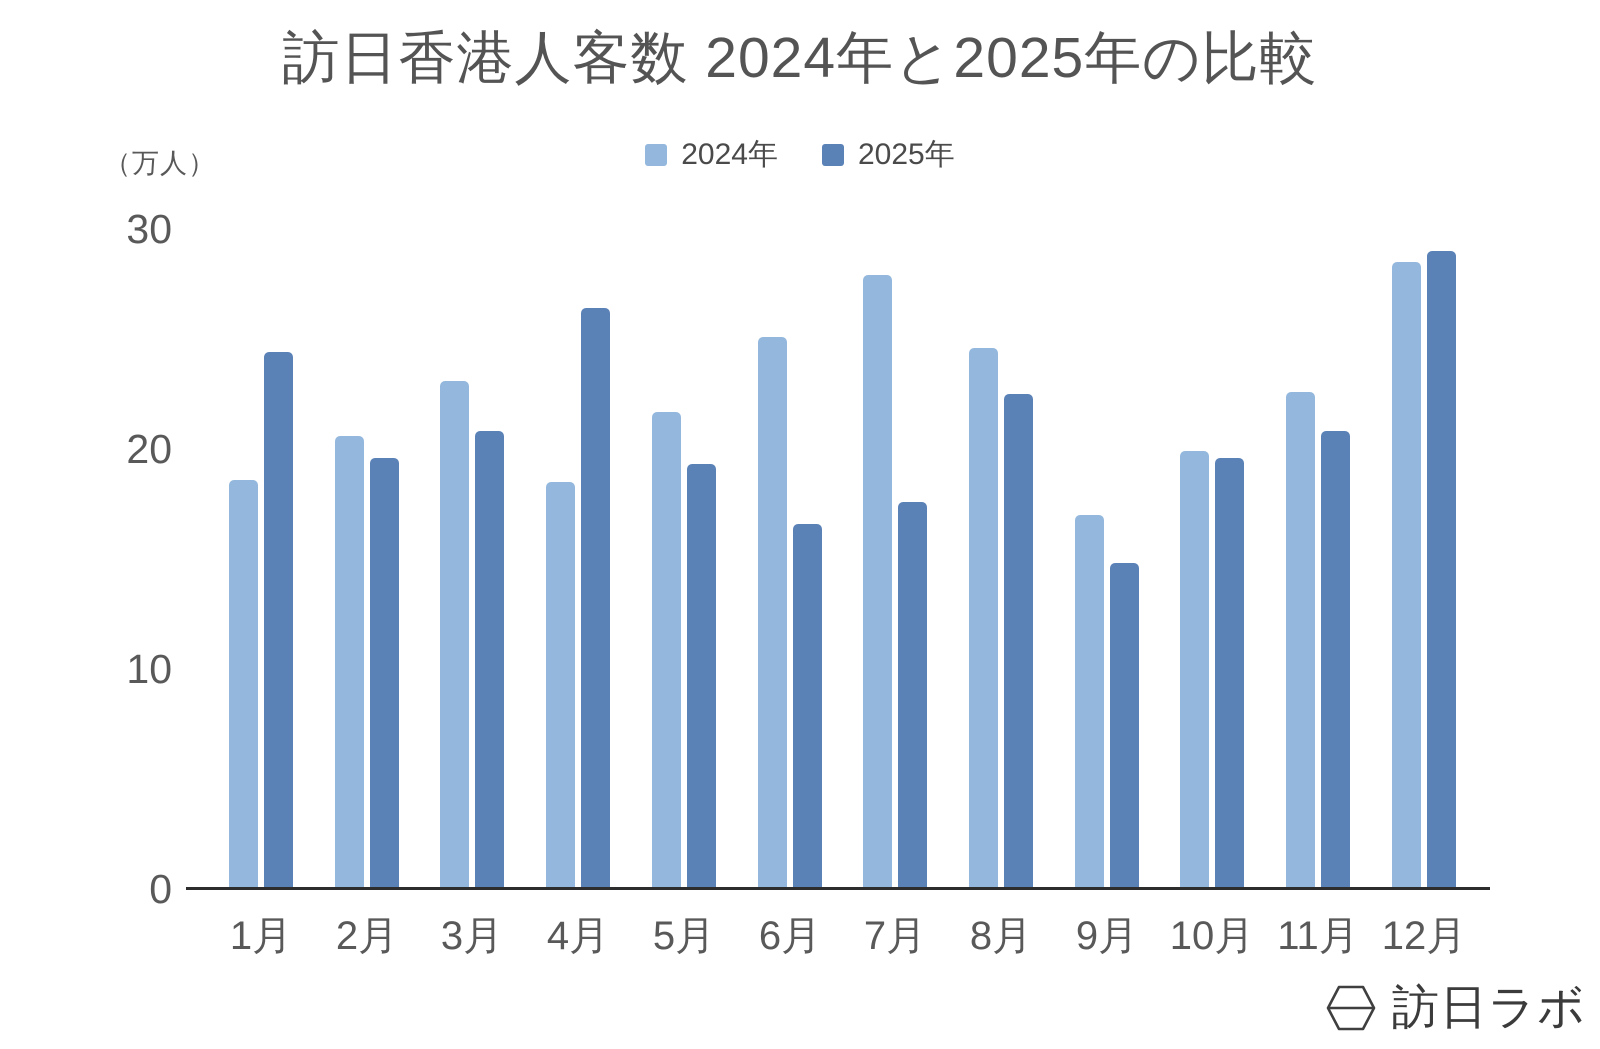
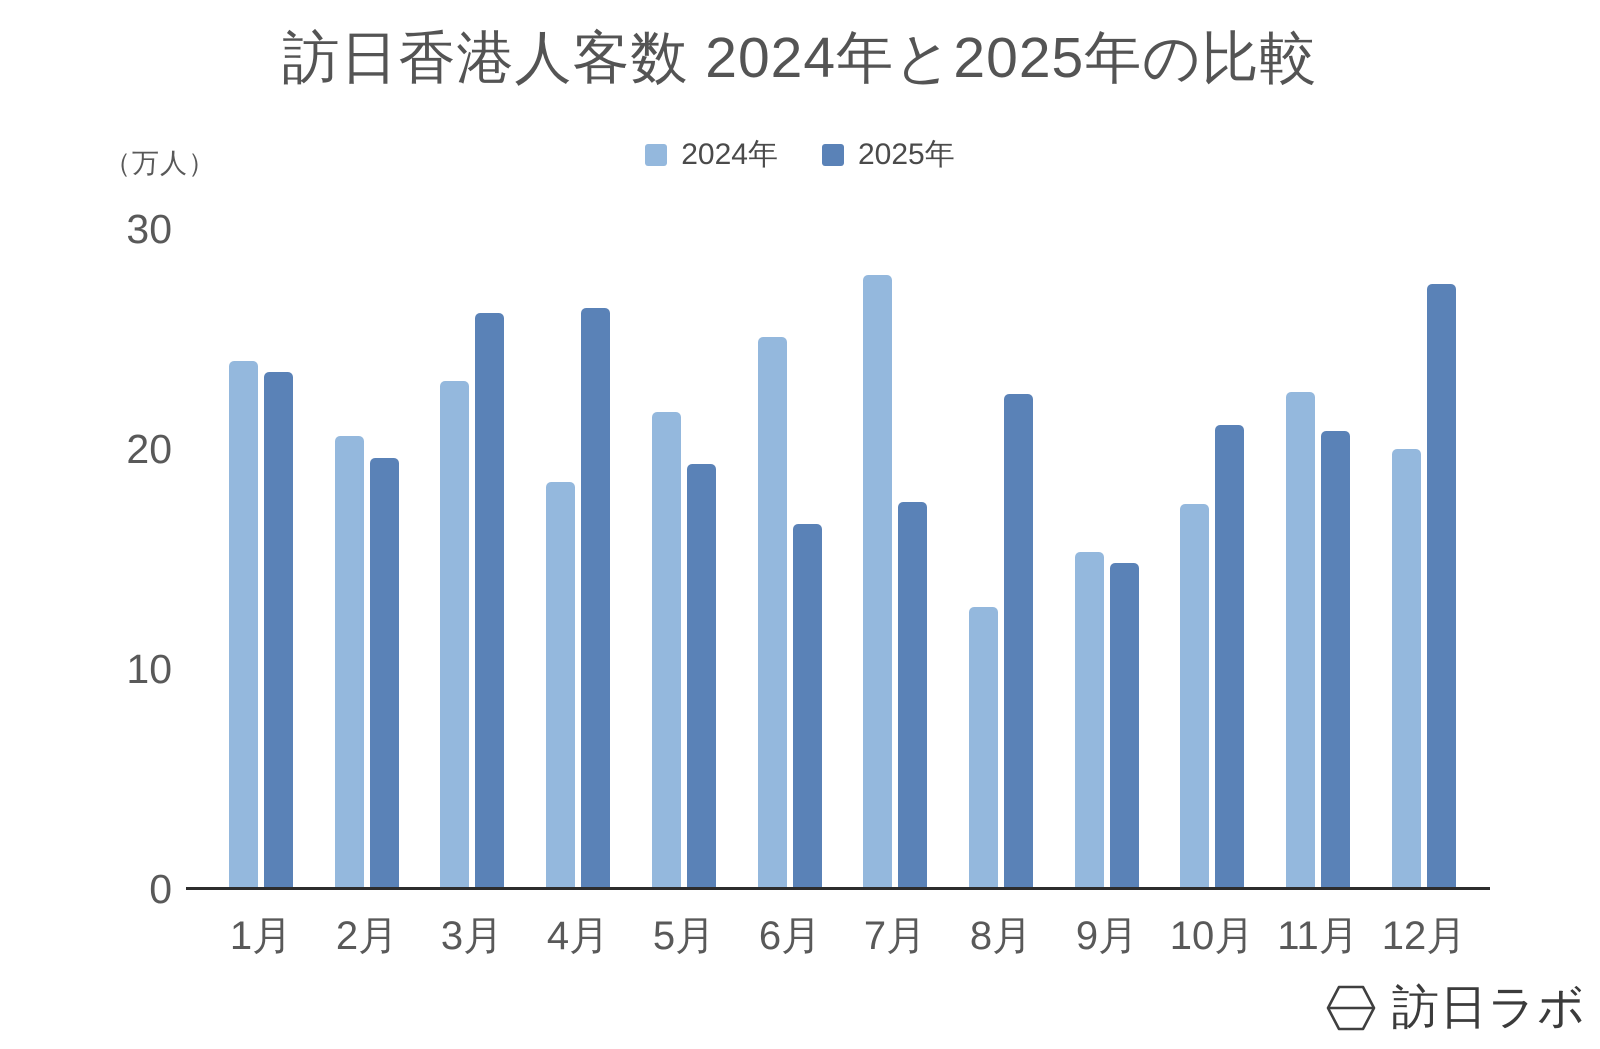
2024年/1月: 18.6 -> 24.0
2025年/1月: 24.4 -> 23.5
2025年/3月: 20.8 -> 26.2
2024年/8月: 24.6 -> 12.8
2024年/9月: 17.0 -> 15.3
2024年/10月: 19.9 -> 17.5
2025年/10月: 19.6 -> 21.1
2024年/12月: 28.5 -> 20.0
2025年/12月: 29.0 -> 27.5
